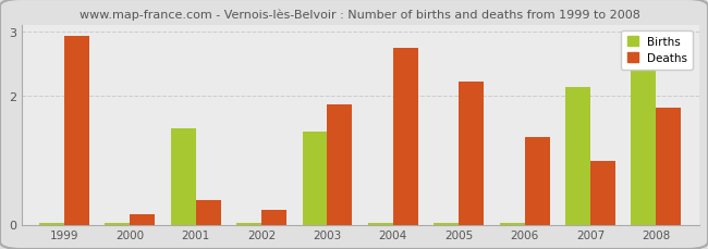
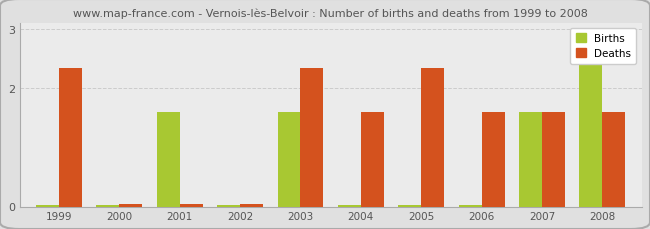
Deaths/1999: 2.92 -> 2.33
Deaths/2000: 0.16 -> 0.05
Births/2001: 1.50 -> 1.60
Deaths/2001: 0.38 -> 0.05
Deaths/2002: 0.22 -> 0.05
Births/2003: 1.44 -> 1.60
Deaths/2003: 1.86 -> 2.33
Deaths/2004: 2.74 -> 1.60
Deaths/2005: 2.22 -> 2.33
Deaths/2006: 1.36 -> 1.60
Births/2007: 2.14 -> 1.60
Deaths/2007: 0.98 -> 1.60
Deaths/2008: 1.82 -> 1.60
